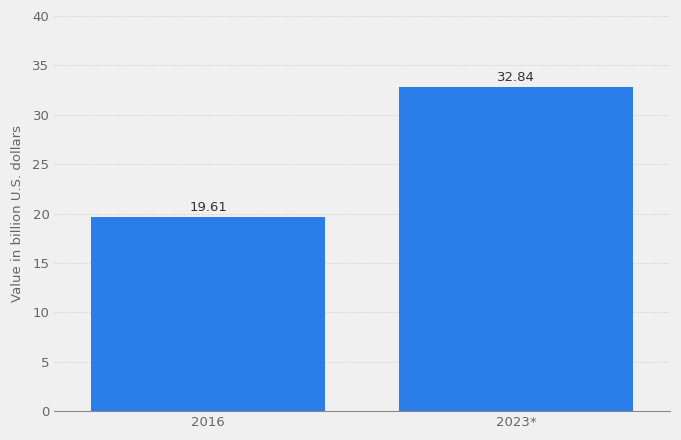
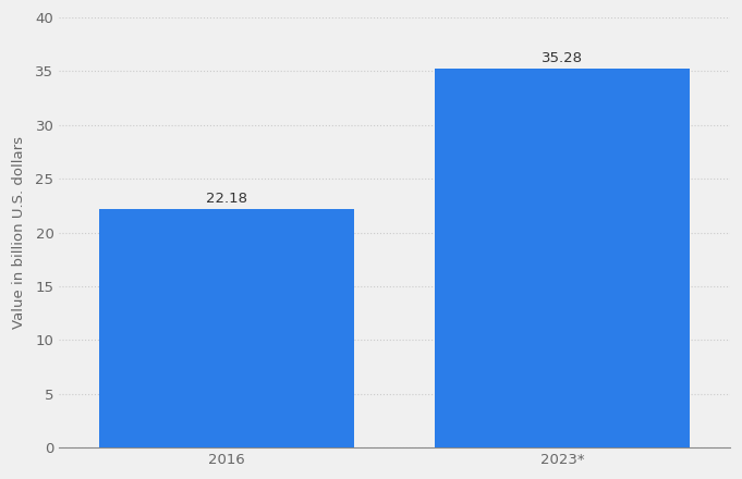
2016: 19.61 -> 22.18
2023*: 32.84 -> 35.28
